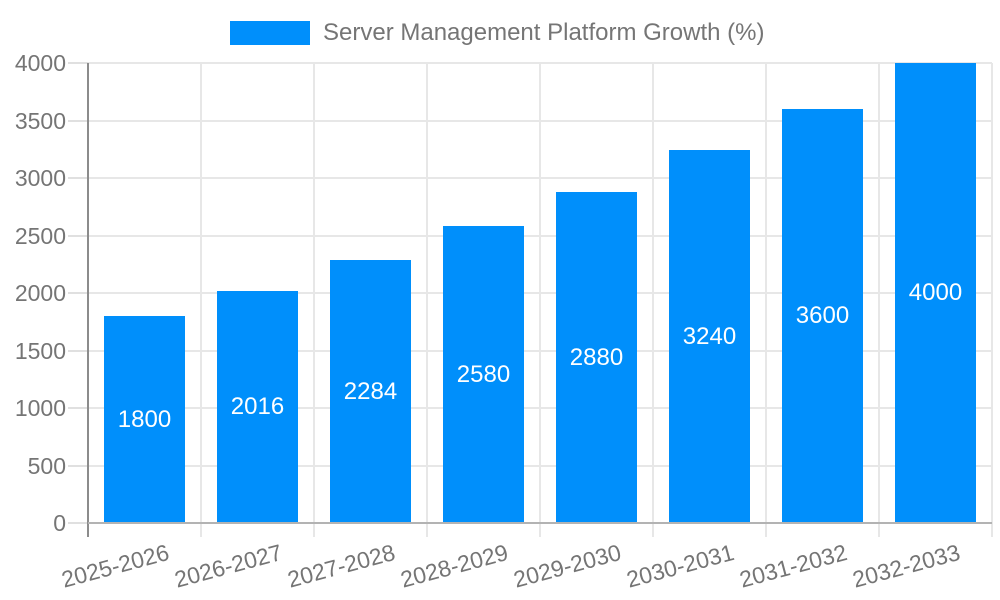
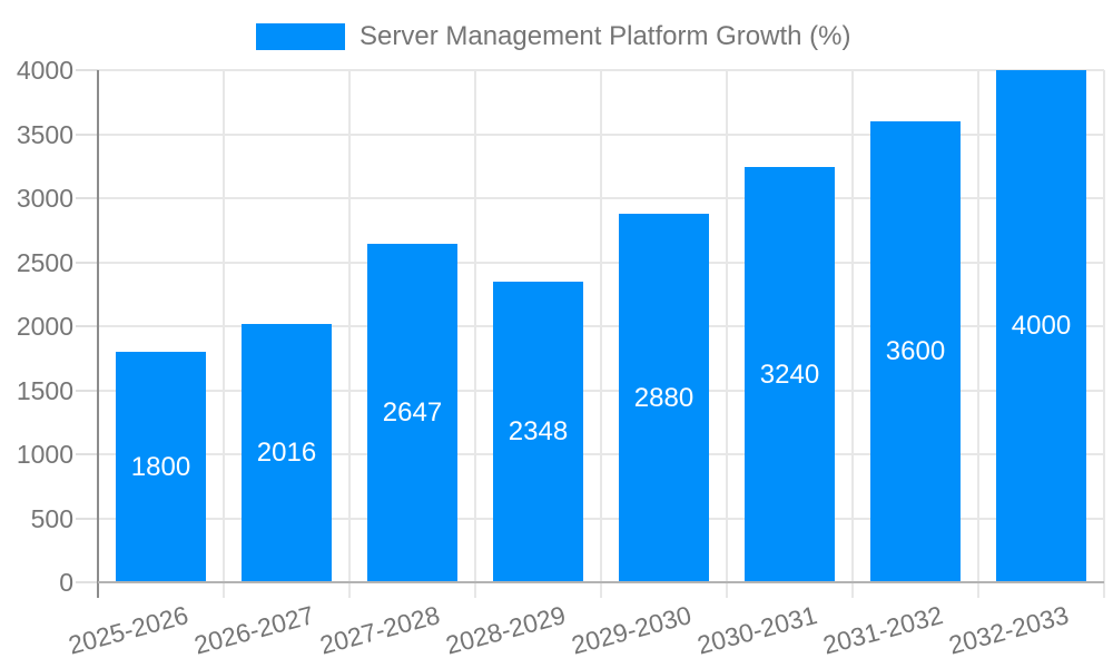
2027-2028: 2284 -> 2647
2028-2029: 2580 -> 2348
